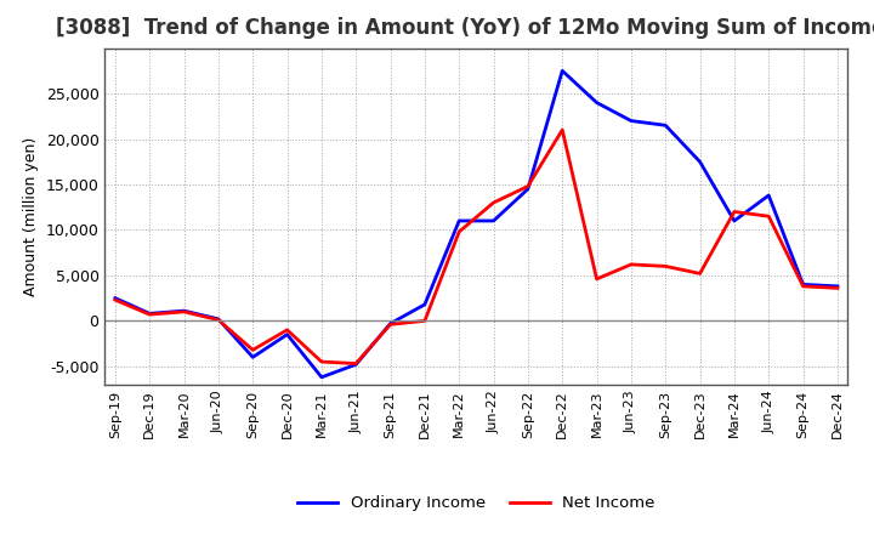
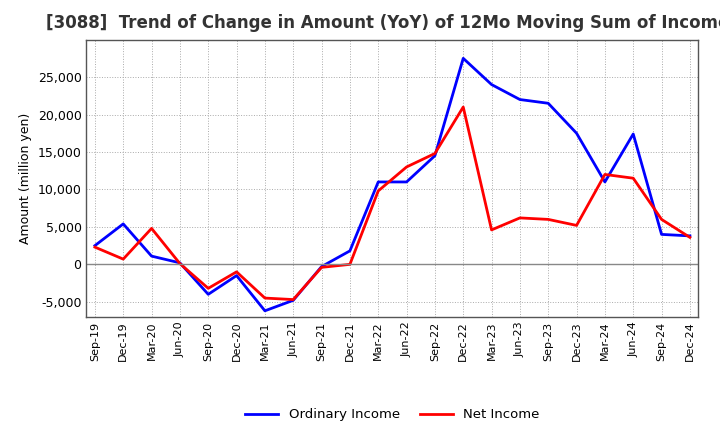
Ordinary Income/Dec-19: 800 -> 5,400
Net Income/Mar-20: 1,000 -> 4,800
Ordinary Income/Jun-24: 13,800 -> 17,400
Net Income/Sep-24: 3,800 -> 6,000
